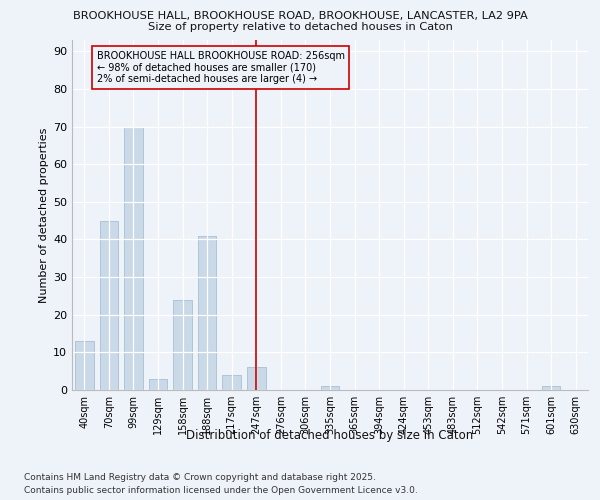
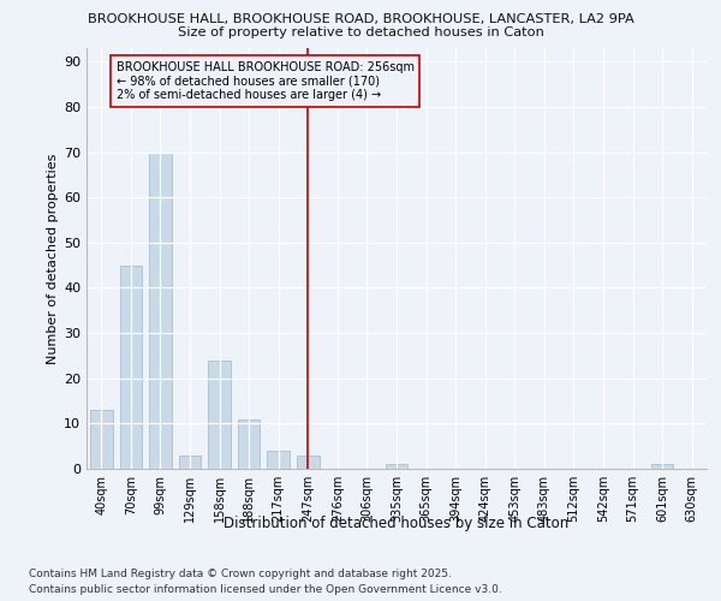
188sqm: 41 -> 11
247sqm: 6 -> 3
